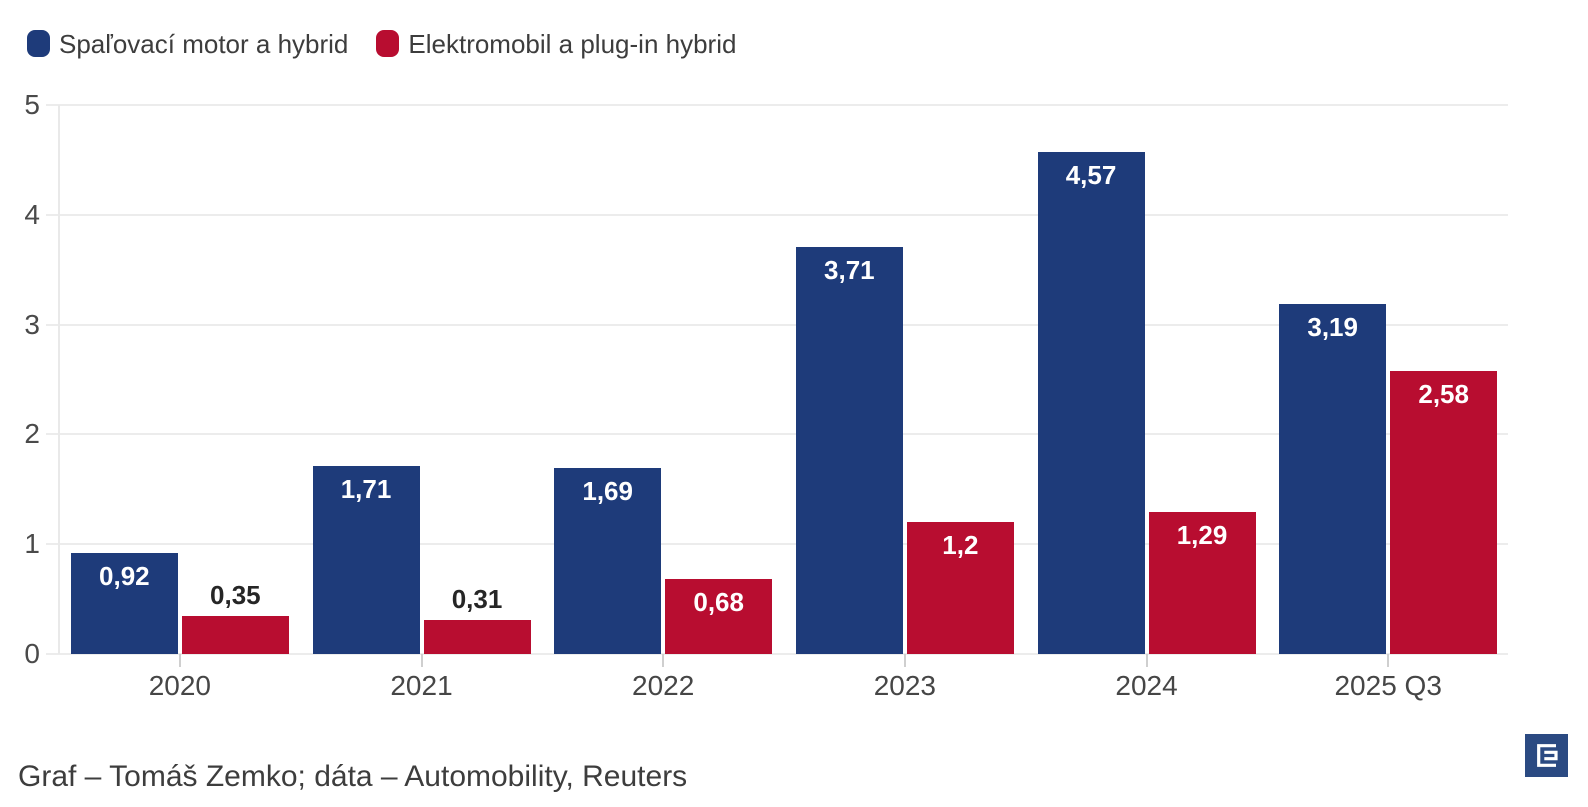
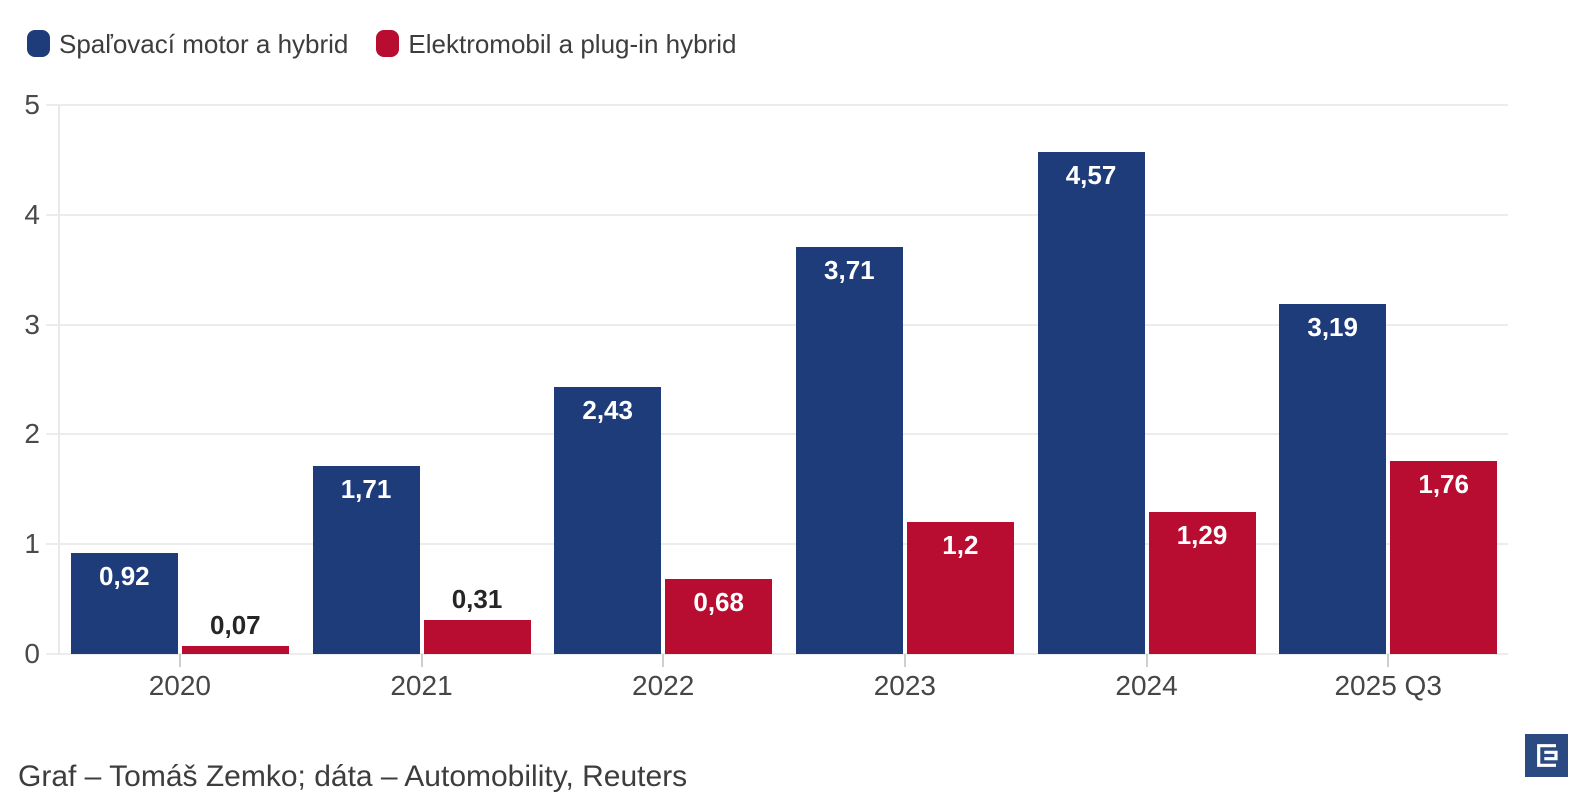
Elektromobil a plug-in hybrid/2020: 0,35 -> 0,07
Spaľovací motor a hybrid/2022: 1,69 -> 2,43
Elektromobil a plug-in hybrid/2025 Q3: 2,58 -> 1,76
